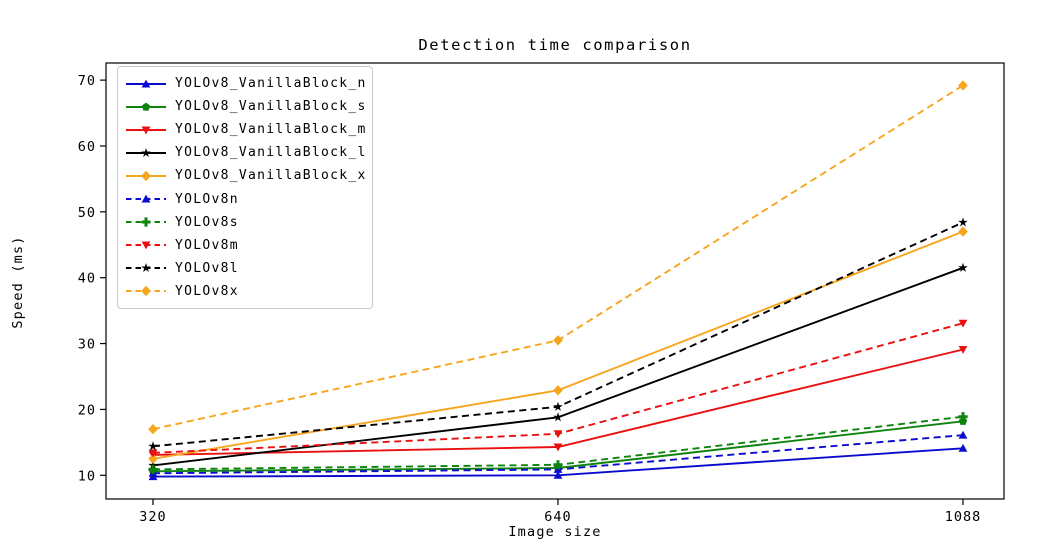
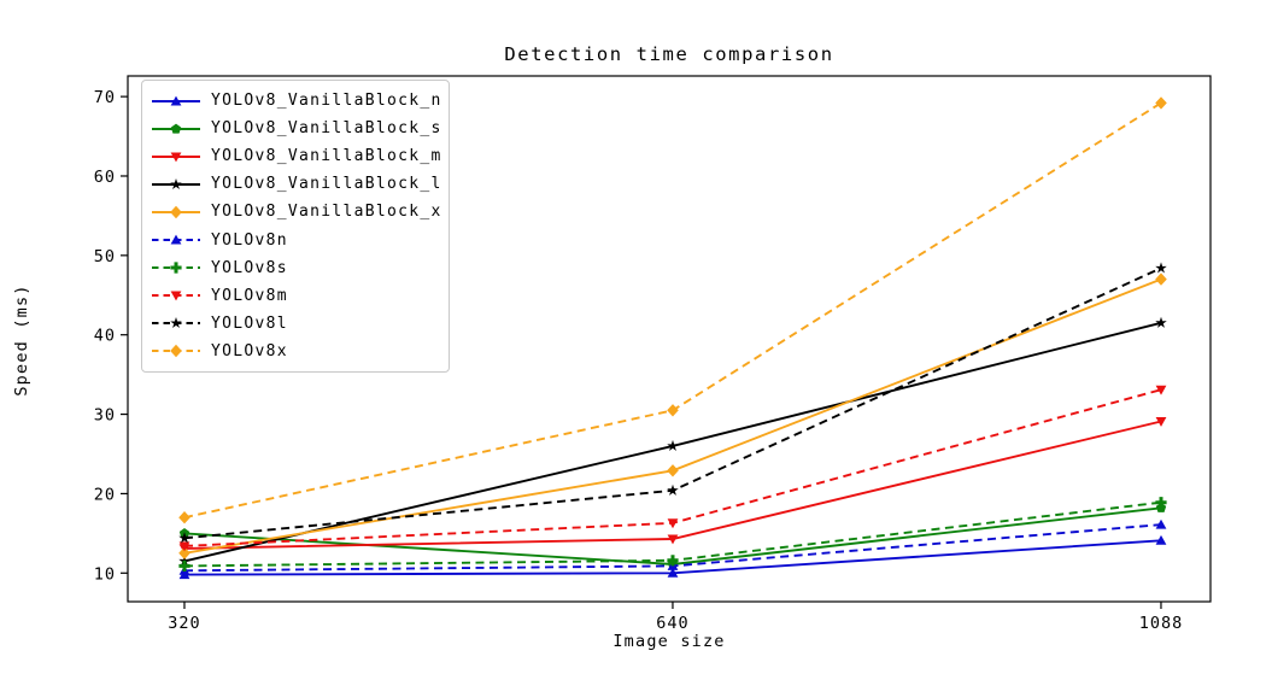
YOLOv8_VanillaBlock_s/320: 11 -> 15
YOLOv8_VanillaBlock_l/640: 19 -> 26
